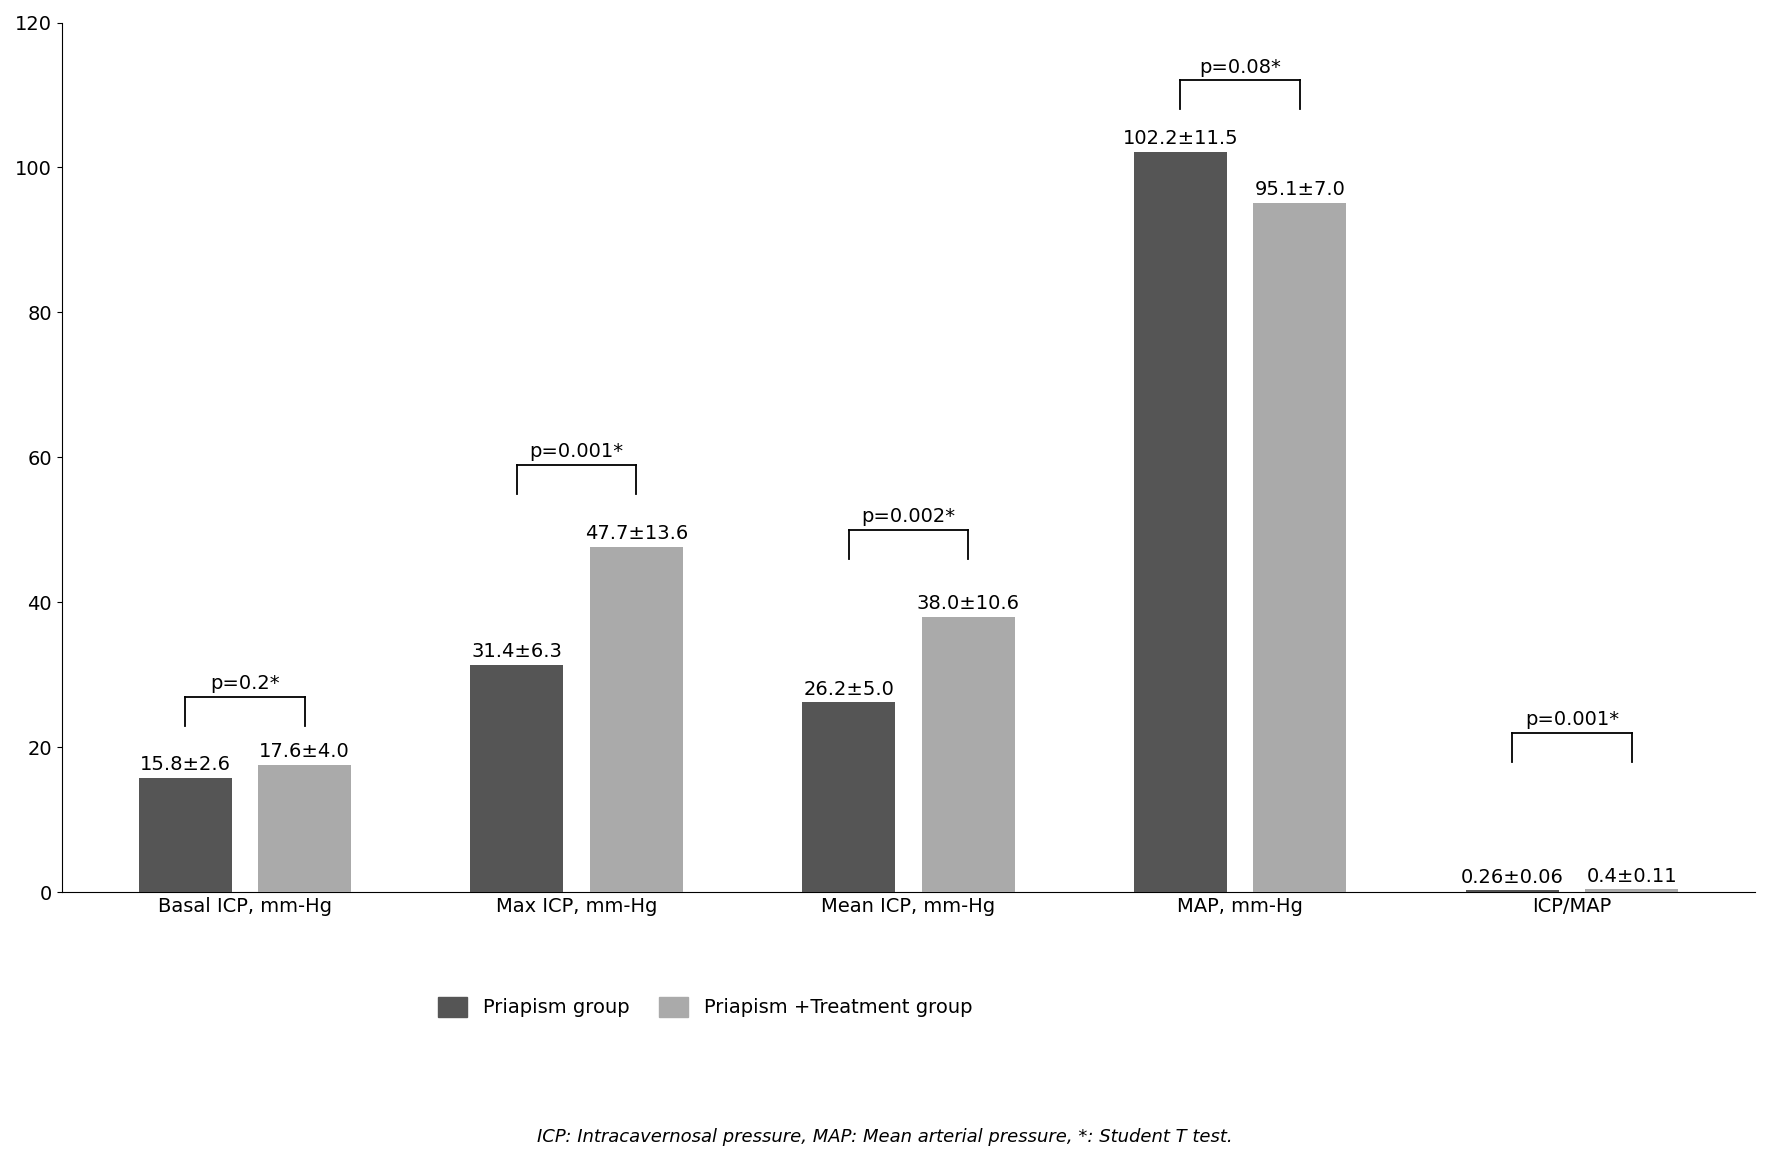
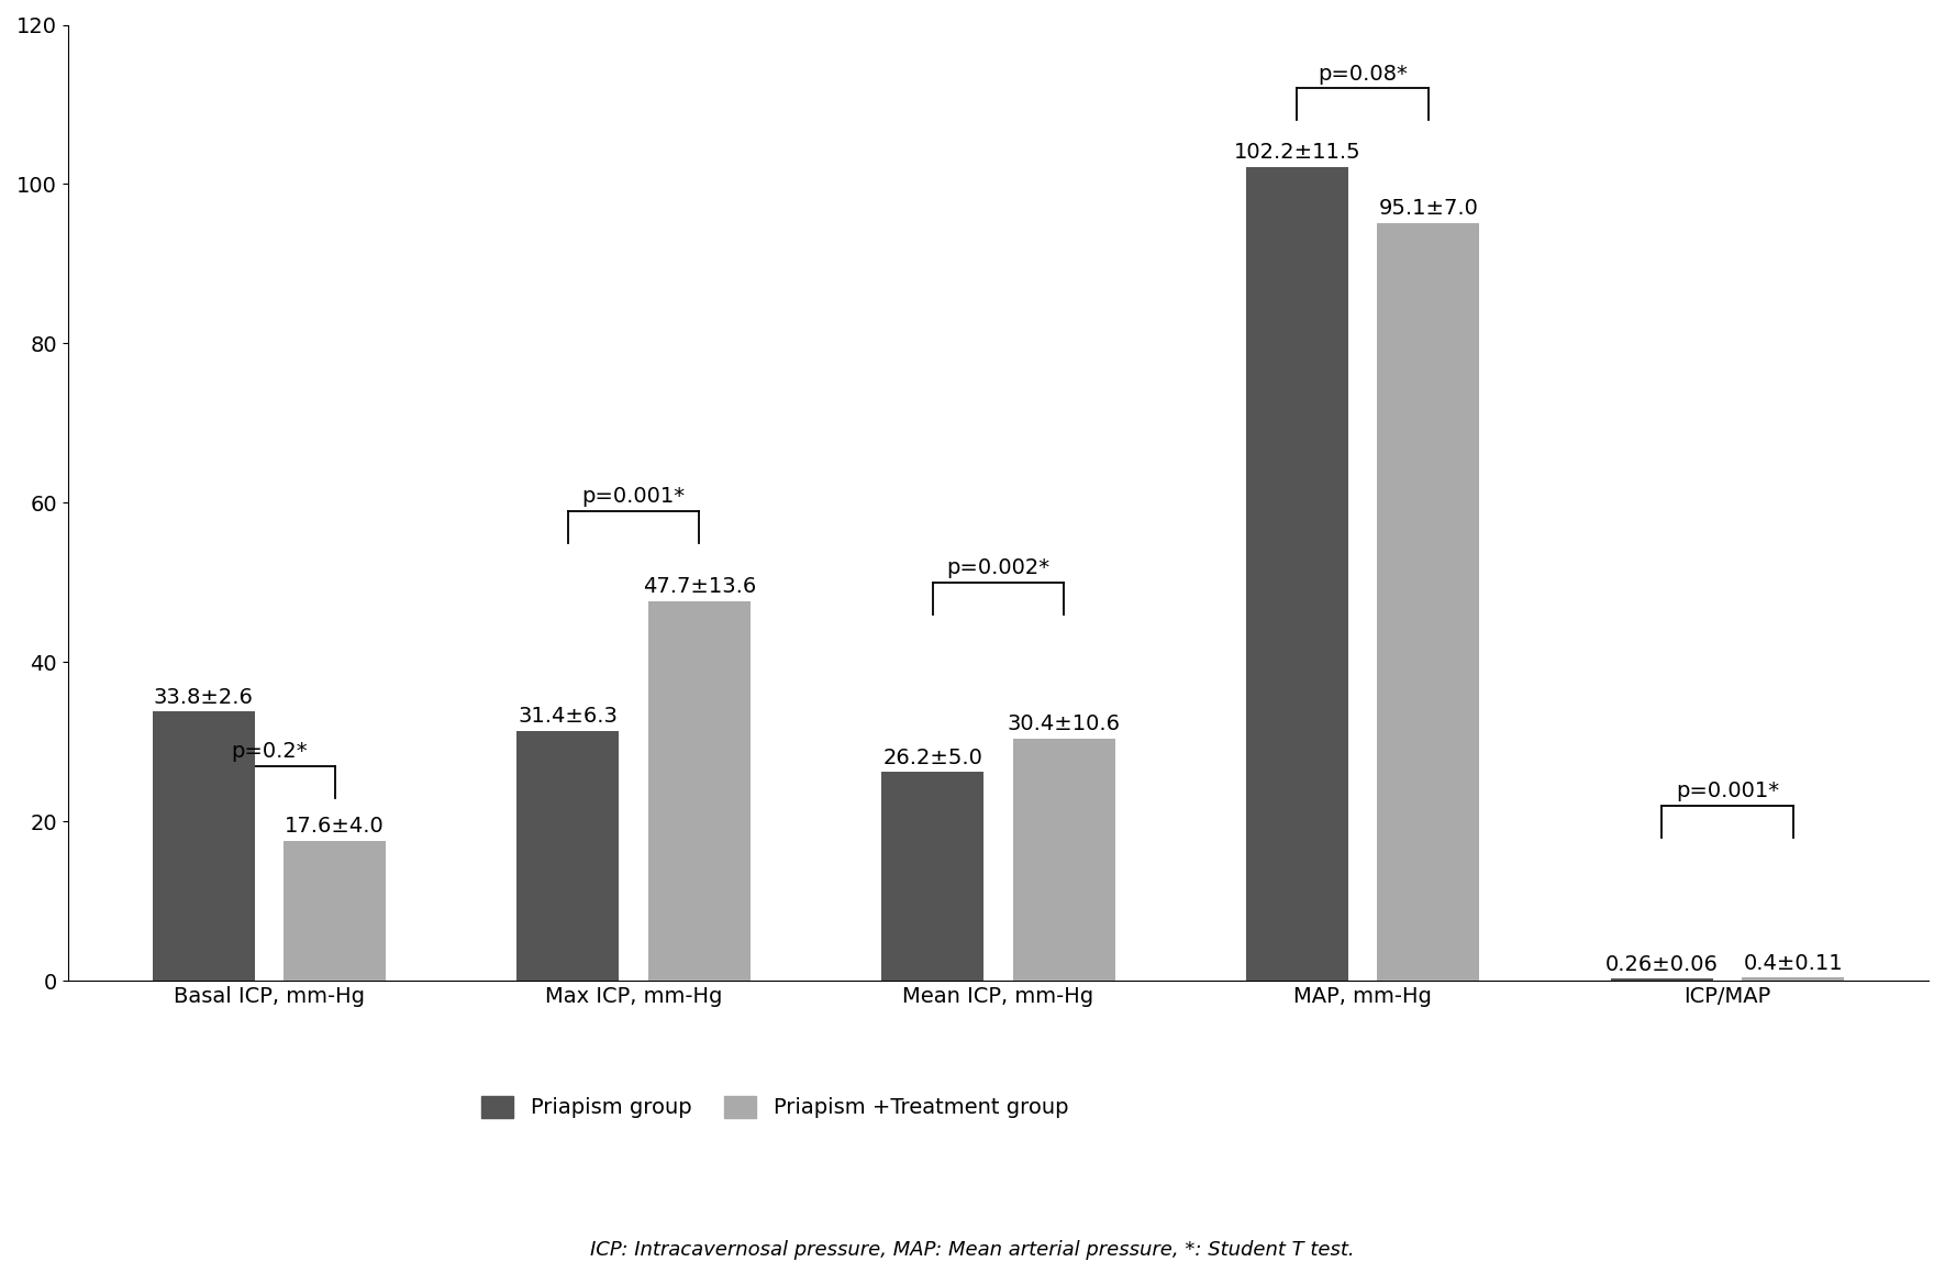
Priapism group/Basal ICP, mm-Hg: 15.8 -> 33.8
Priapism +Treatment group/Mean ICP, mm-Hg: 38.0 -> 30.4
